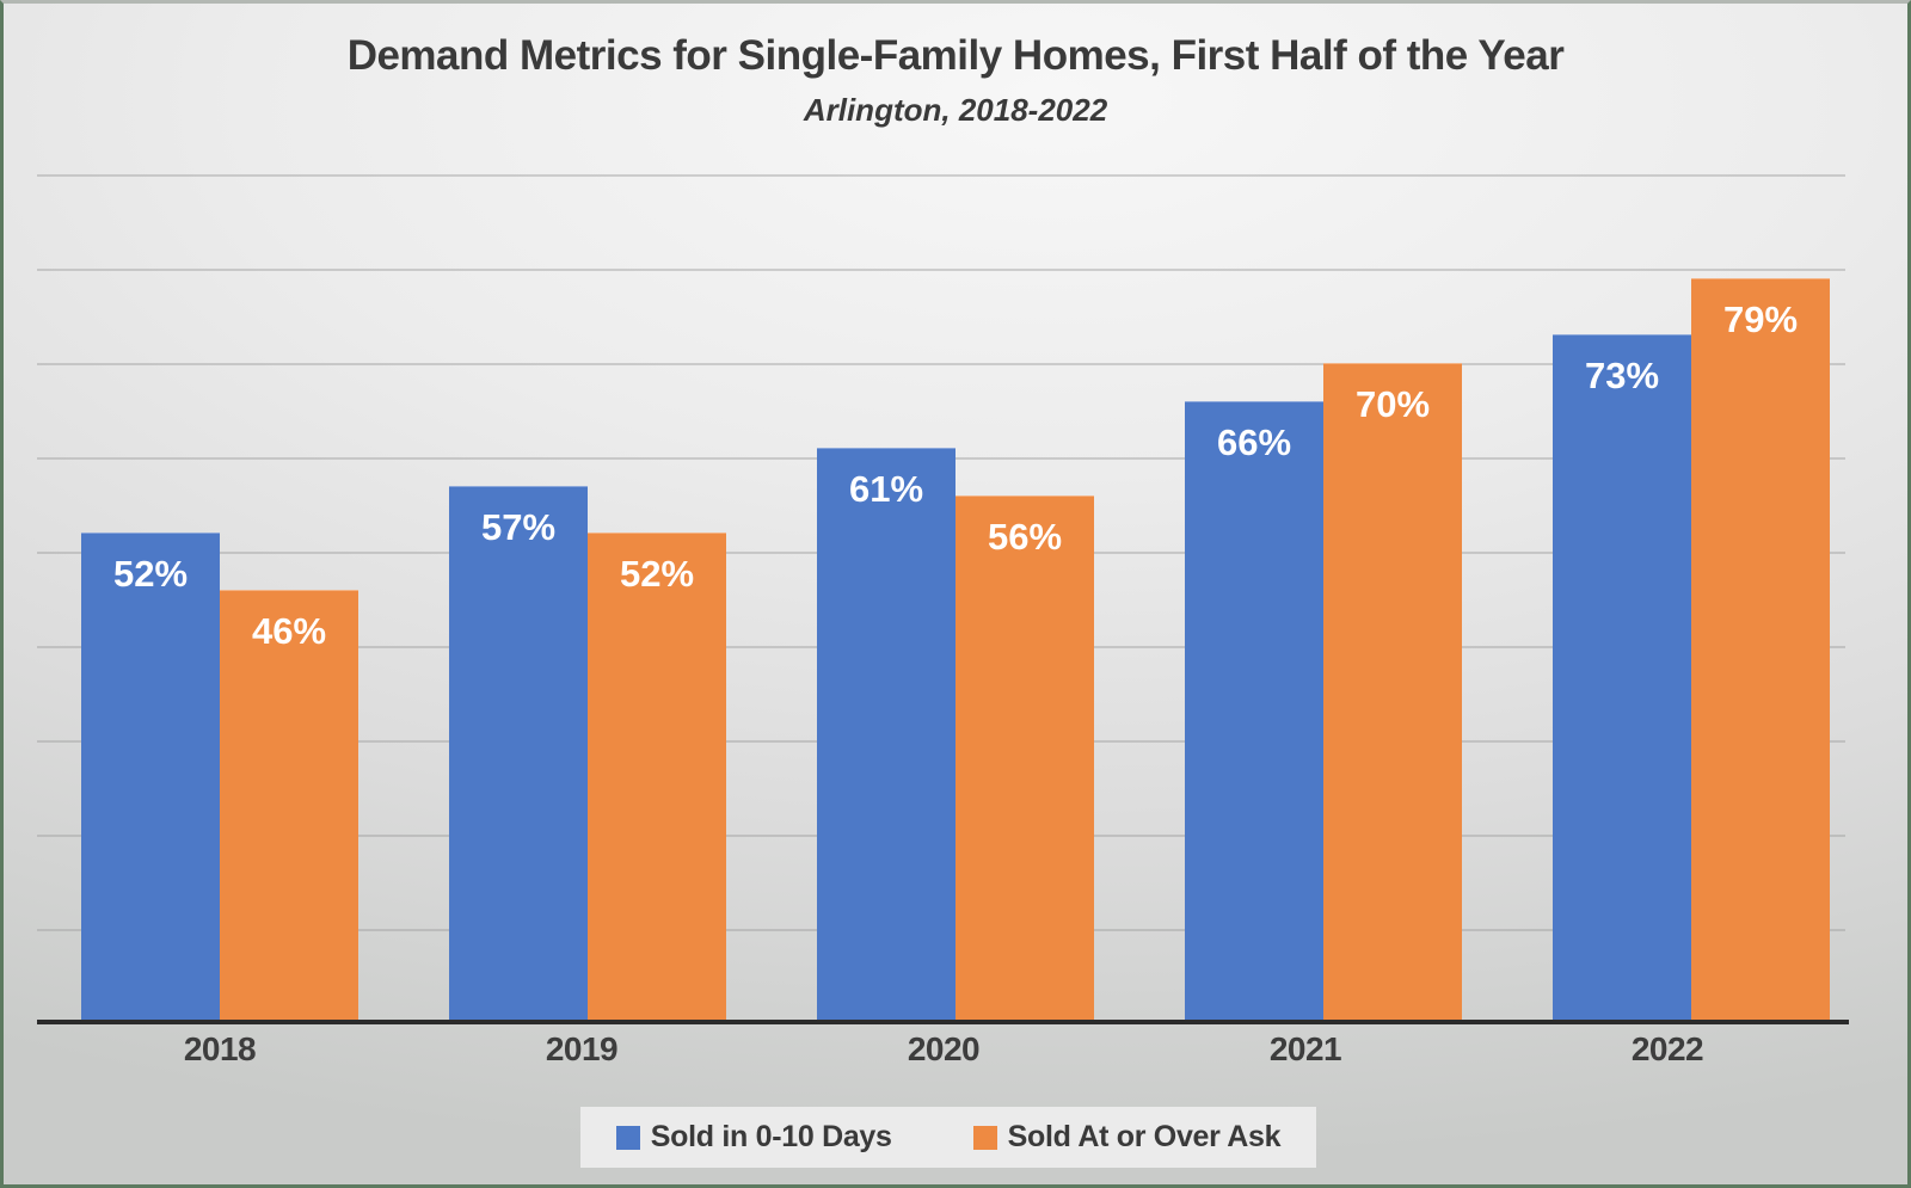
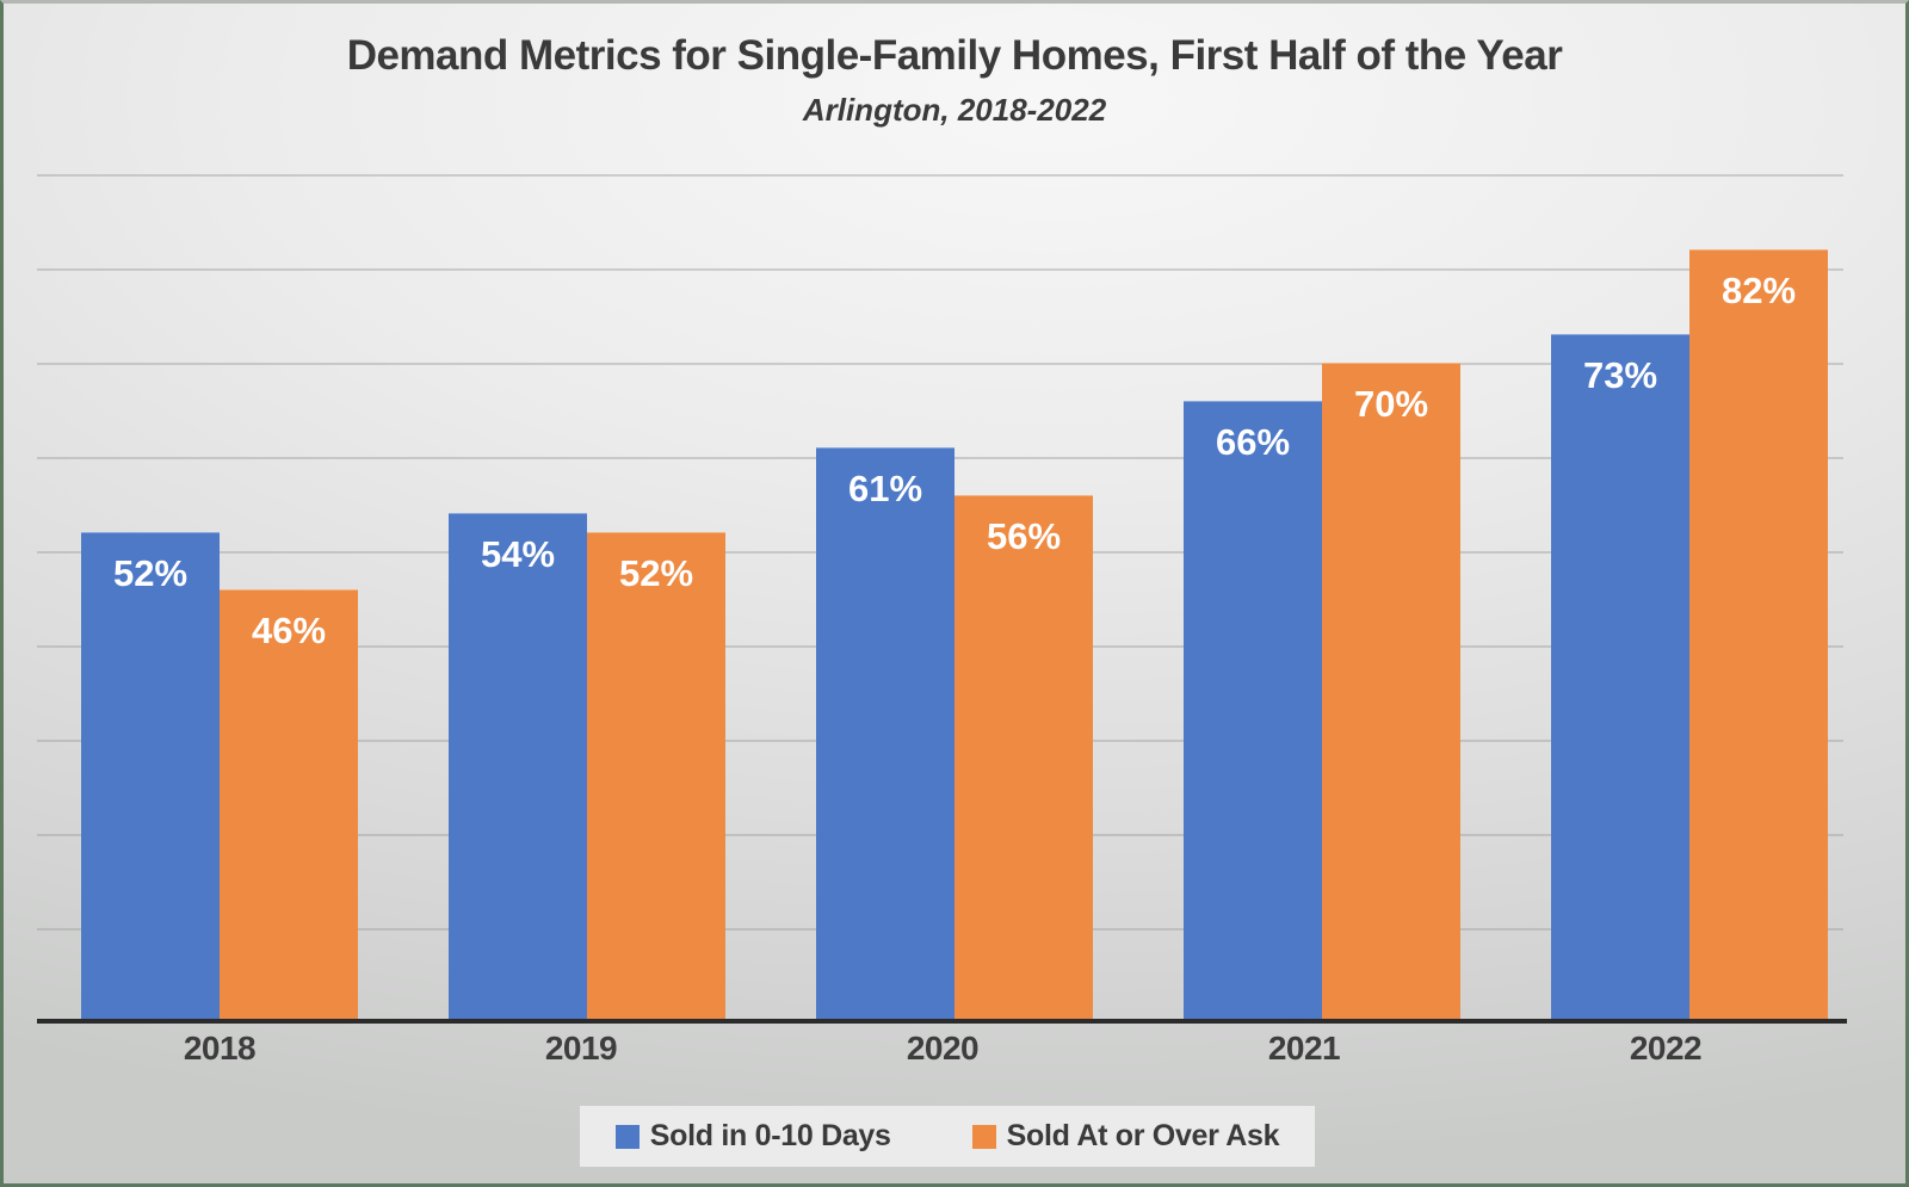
Sold in 0-10 Days/2019: 57% -> 54%
Sold At or Over Ask/2022: 79% -> 82%
